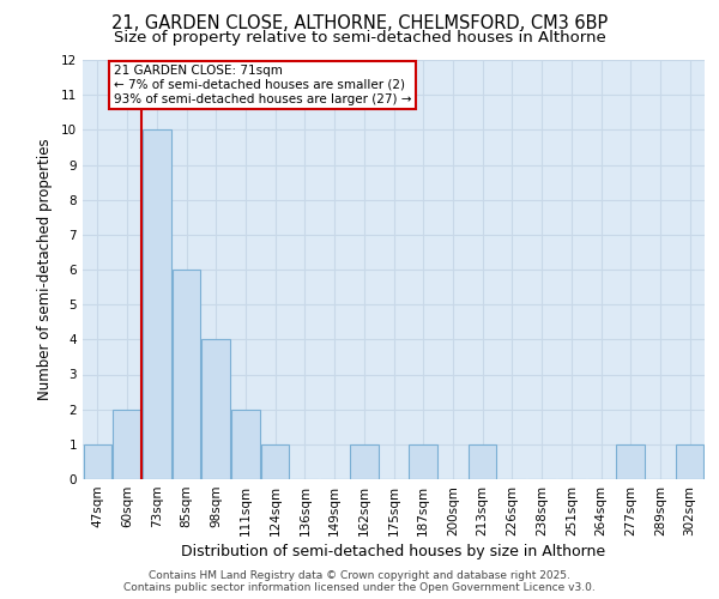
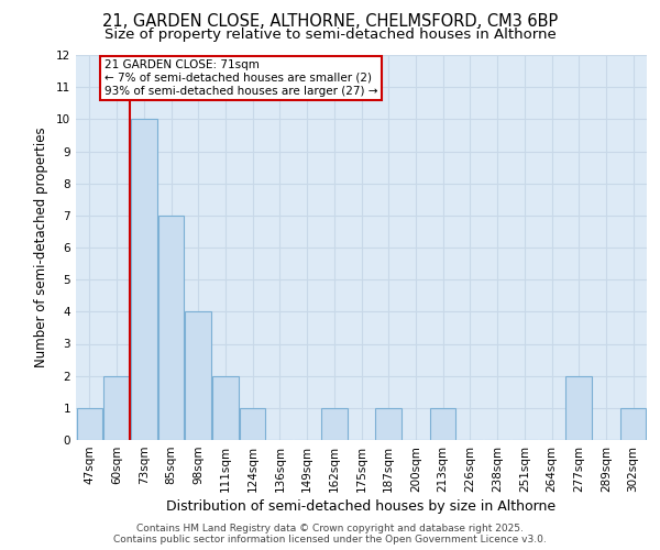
85sqm: 6 -> 7
277sqm: 1 -> 2
